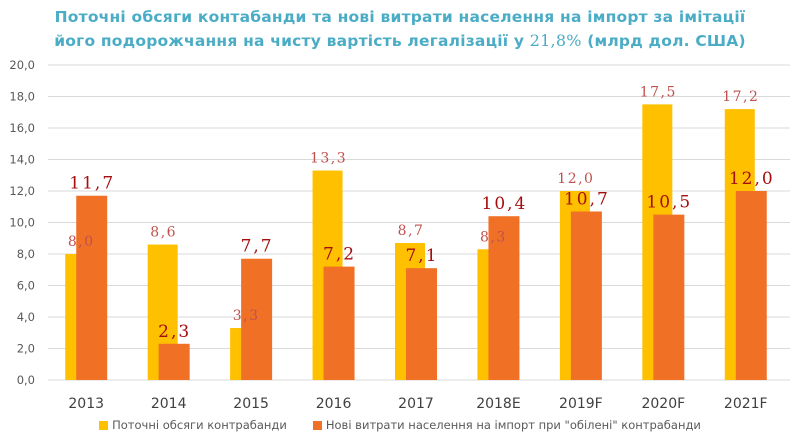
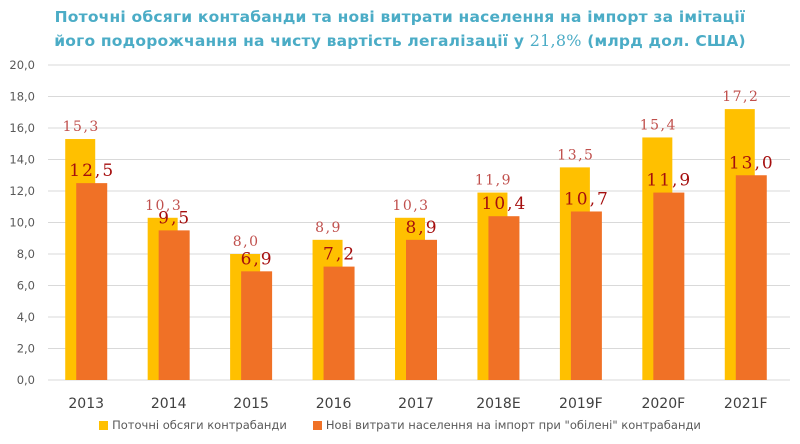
Поточні обсяги контрабанди/2013: 8,0 -> 15,3
Нові витрати населення на імпорт при "обілені" контрабанди/2013: 11,7 -> 12,5
Поточні обсяги контрабанди/2014: 8,6 -> 10,3
Нові витрати населення на імпорт при "обілені" контрабанди/2014: 2,3 -> 9,5
Поточні обсяги контрабанди/2015: 3,3 -> 8,0
Нові витрати населення на імпорт при "обілені" контрабанди/2015: 7,7 -> 6,9
Поточні обсяги контрабанди/2016: 13,3 -> 8,9
Поточні обсяги контрабанди/2017: 8,7 -> 10,3
Нові витрати населення на імпорт при "обілені" контрабанди/2017: 7,1 -> 8,9
Поточні обсяги контрабанди/2018E: 8,3 -> 11,9
Поточні обсяги контрабанди/2019F: 12,0 -> 13,5
Поточні обсяги контрабанди/2020F: 17,5 -> 15,4
Нові витрати населення на імпорт при "обілені" контрабанди/2020F: 10,5 -> 11,9
Нові витрати населення на імпорт при "обілені" контрабанди/2021F: 12,0 -> 13,0
